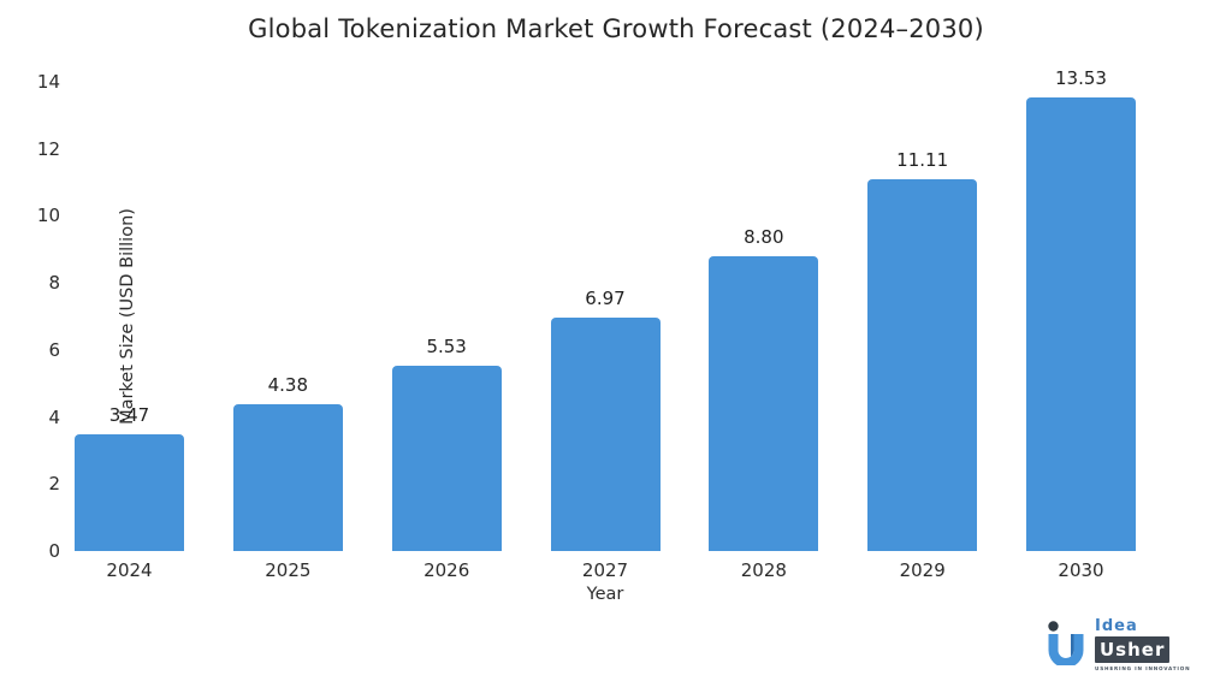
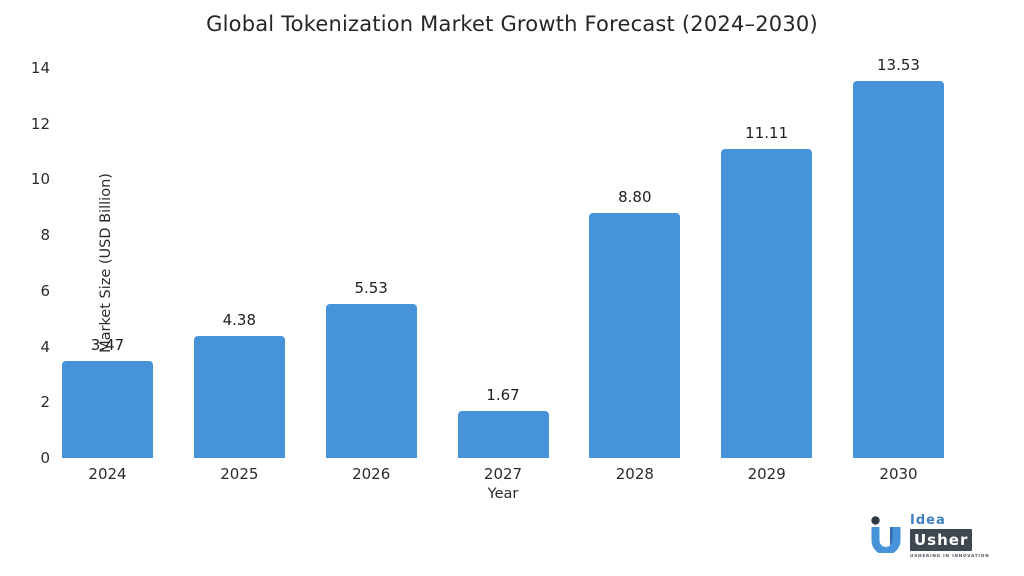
2027: 6.97 -> 1.67
